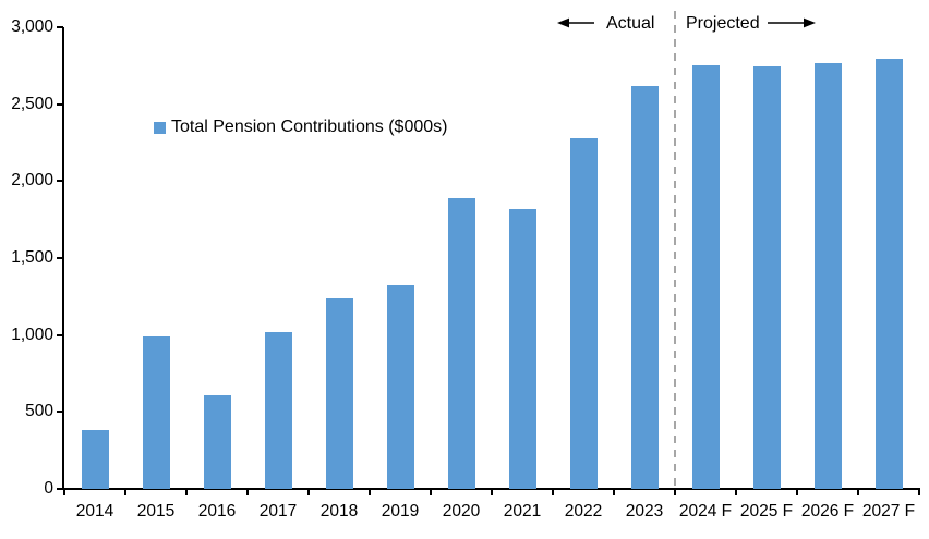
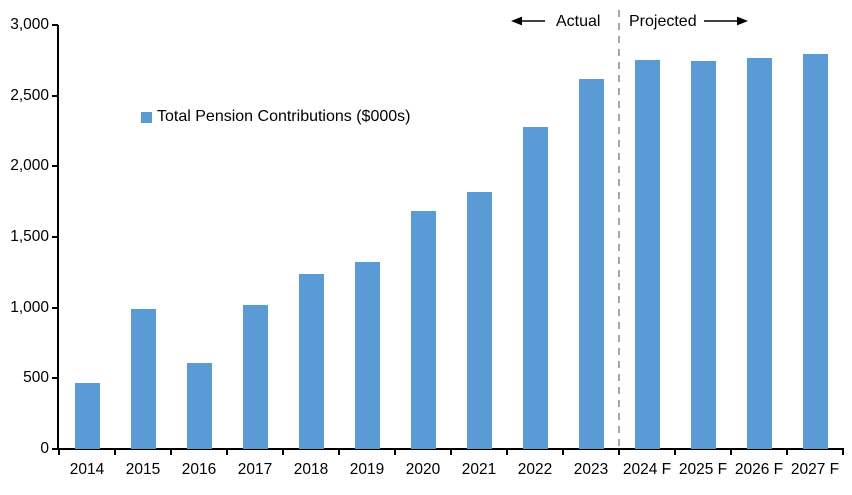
2014: 380 -> 470
2020: 1890 -> 1680
